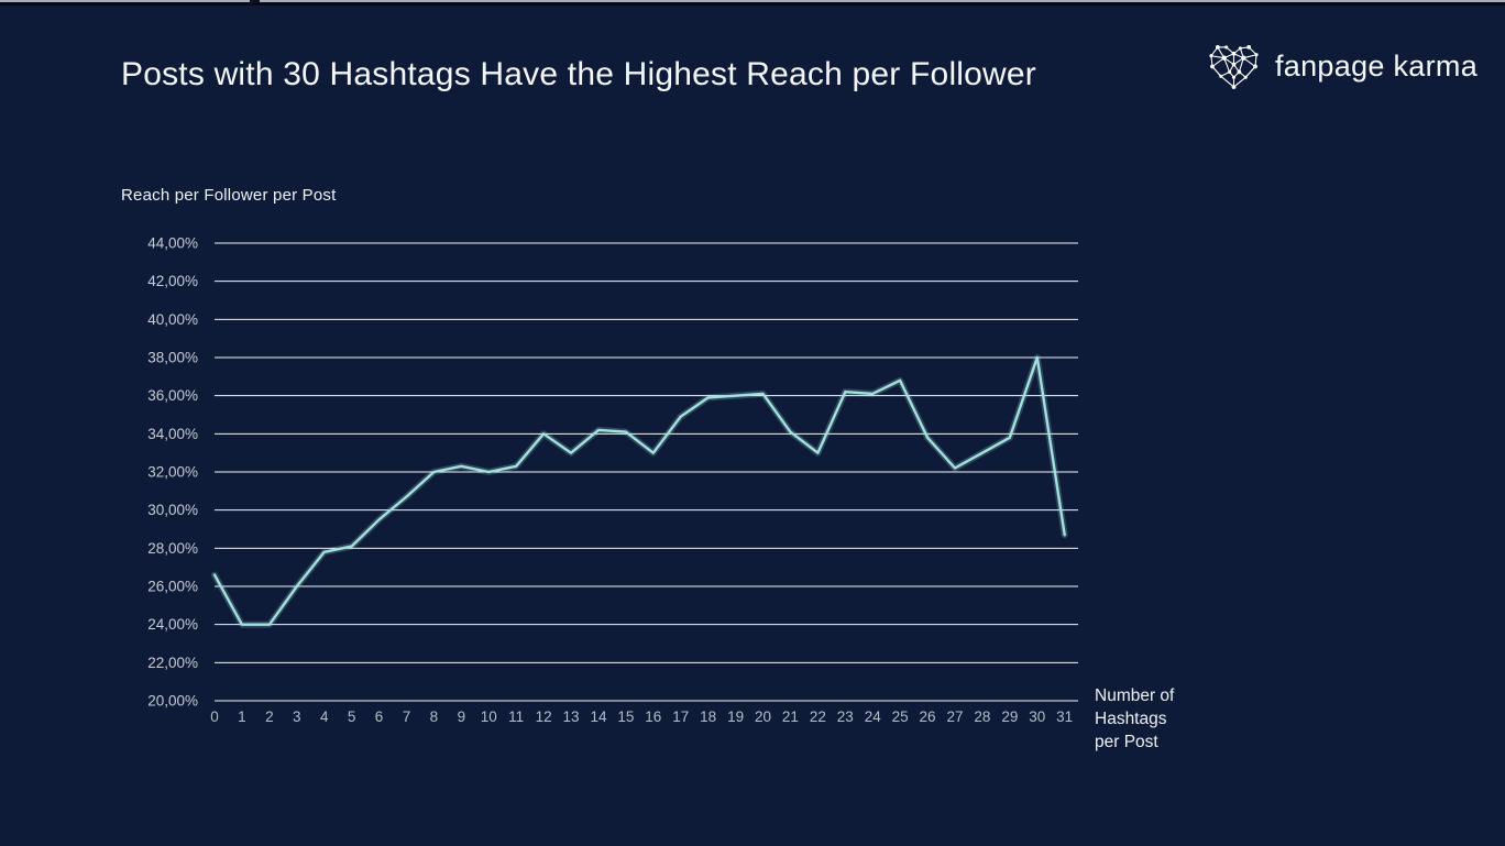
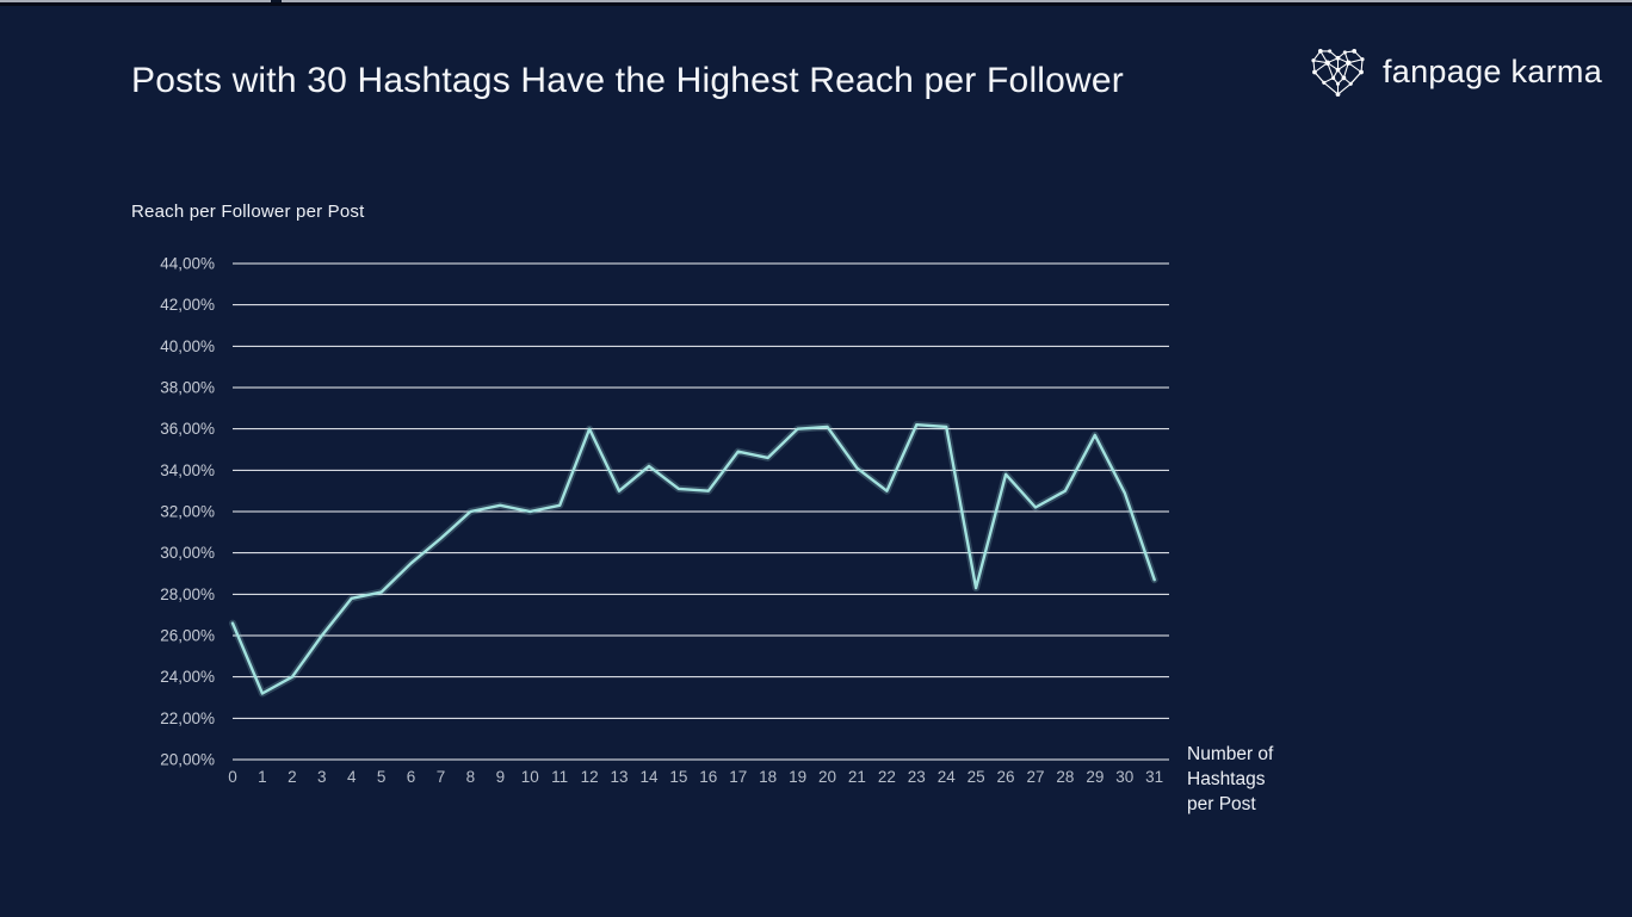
1: 24,0% -> 23,2%
12: 34,0% -> 36,0%
15: 34,1% -> 33,1%
18: 35,9% -> 34,6%
25: 36,8% -> 28,3%
29: 33,8% -> 35,7%
30: 38,0% -> 32,9%
